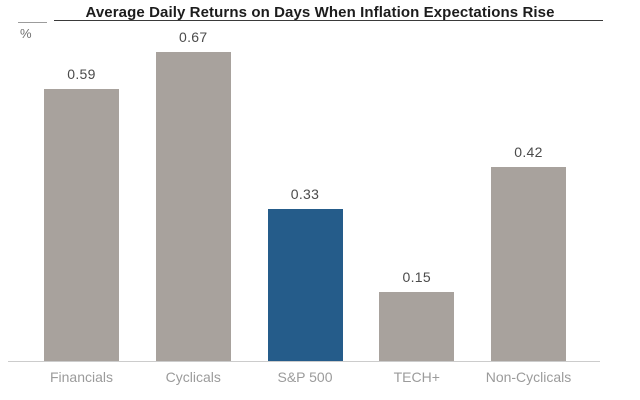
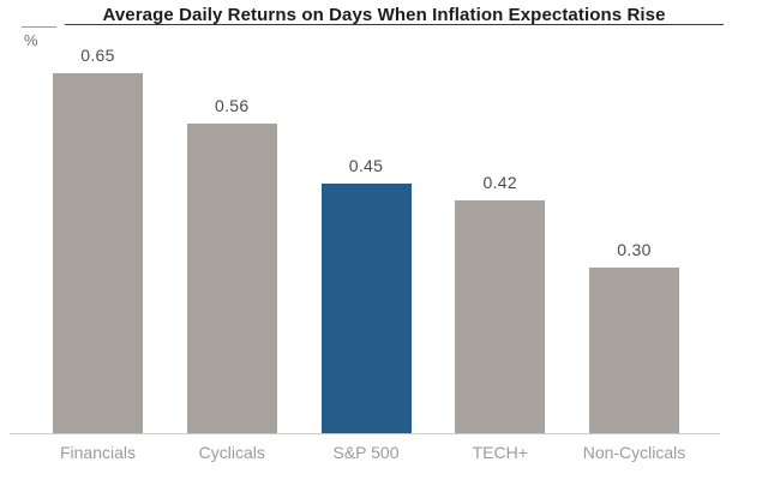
Financials: 0.59 -> 0.65
Cyclicals: 0.67 -> 0.56
S&P 500: 0.33 -> 0.45
TECH+: 0.15 -> 0.42
Non-Cyclicals: 0.42 -> 0.30
